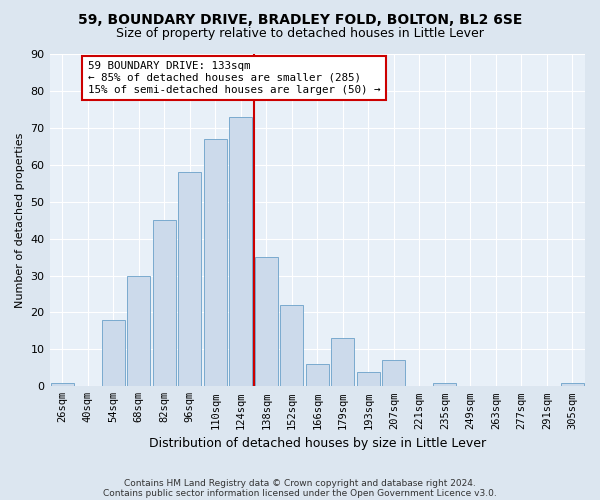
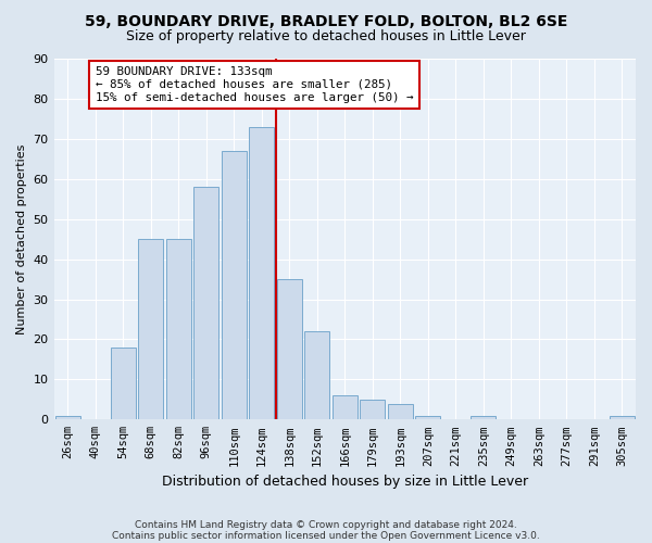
68sqm: 30 -> 45
179sqm: 13 -> 5
207sqm: 7 -> 1
